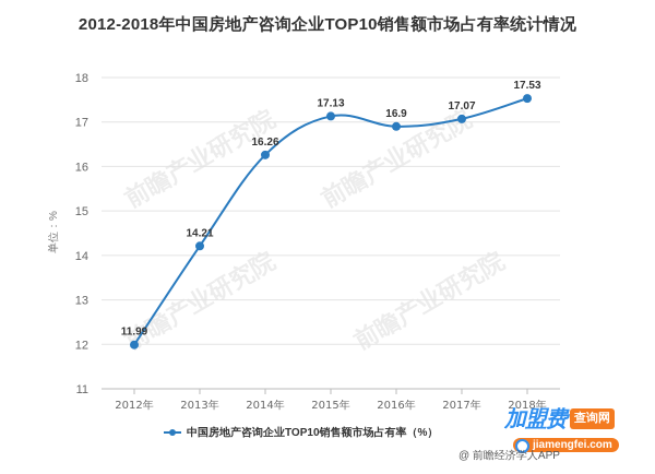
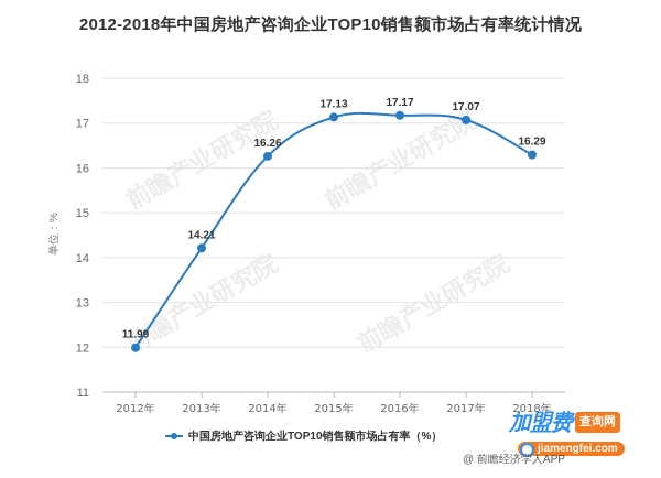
2016年: 16.9 -> 17.17
2018年: 17.53 -> 16.29
